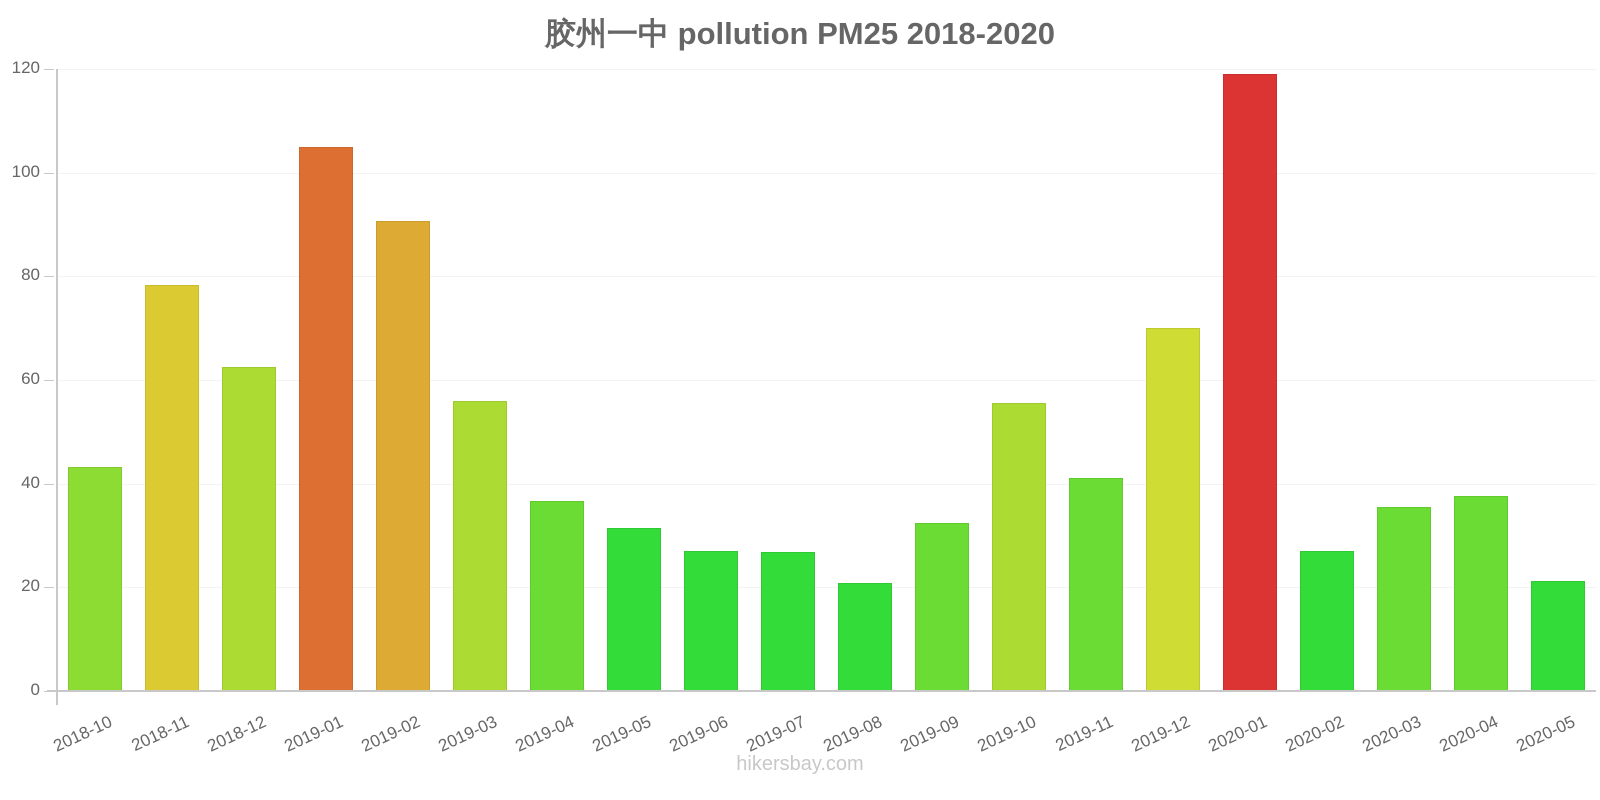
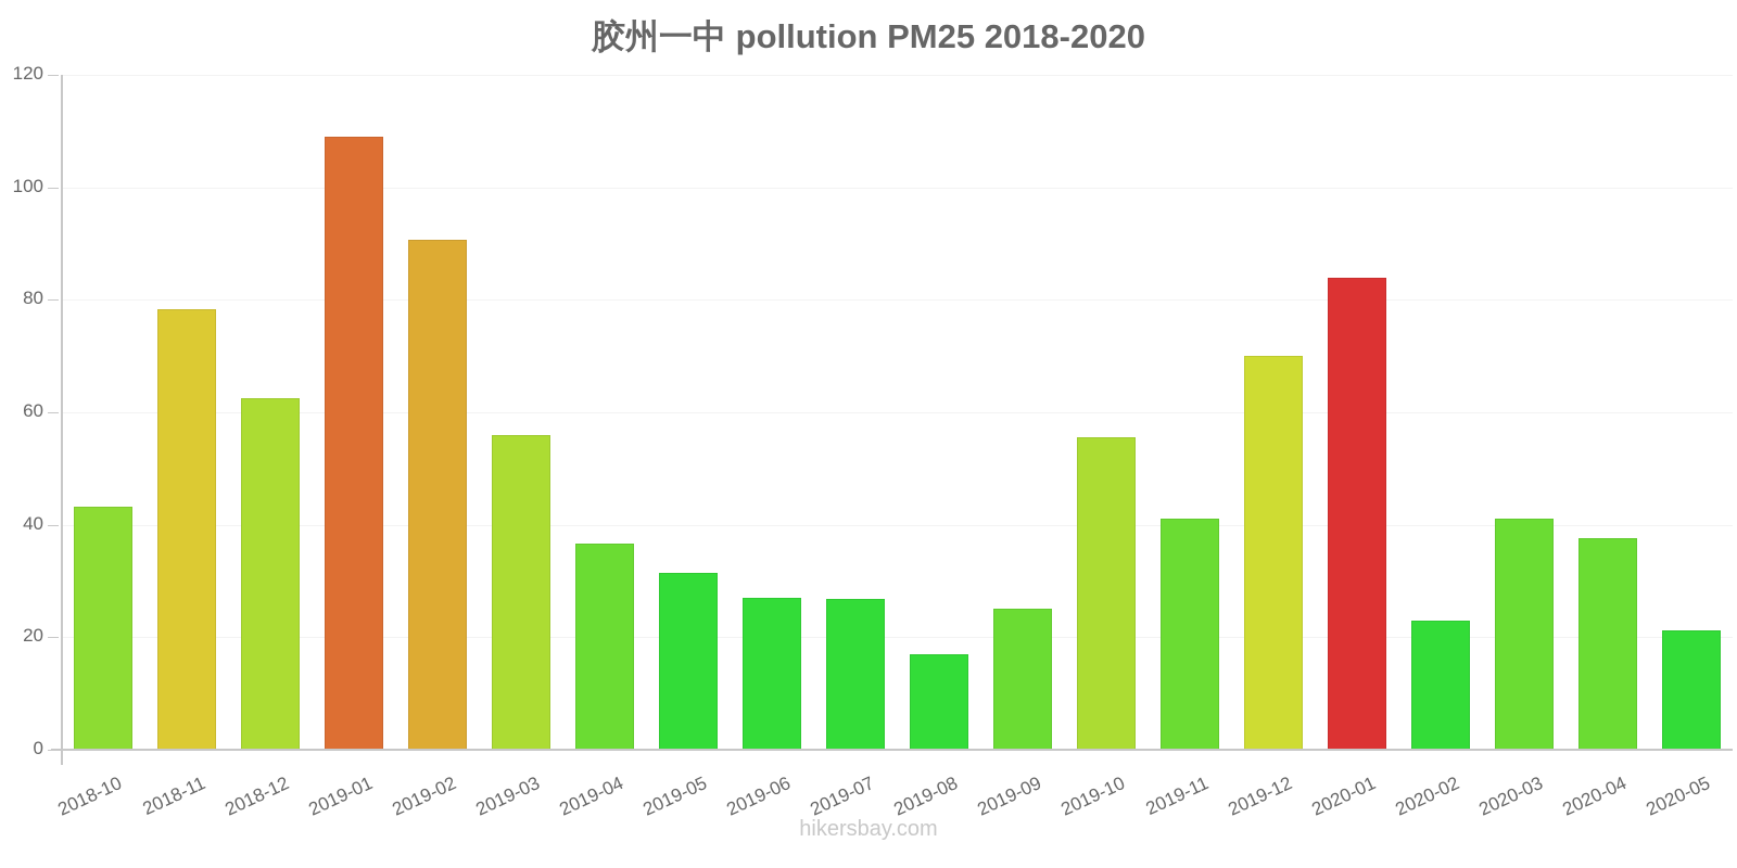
2019-01: 105 -> 109
2019-08: 21 -> 17
2019-09: 32 -> 25
2020-01: 119 -> 84
2020-02: 27 -> 23
2020-03: 36 -> 41
